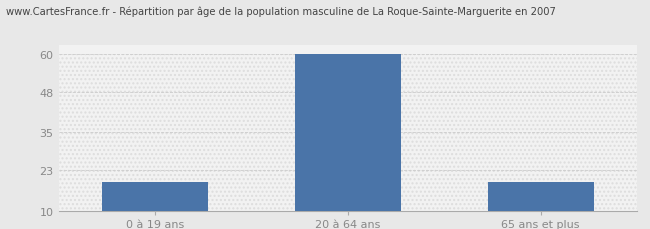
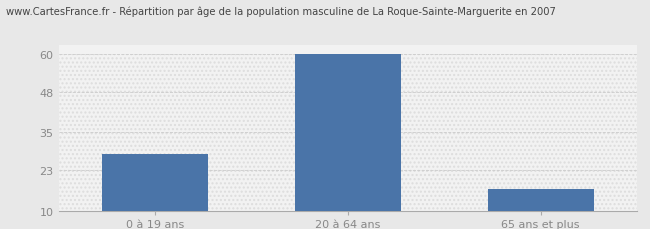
0 à 19 ans: 19 -> 28
65 ans et plus: 19 -> 17
